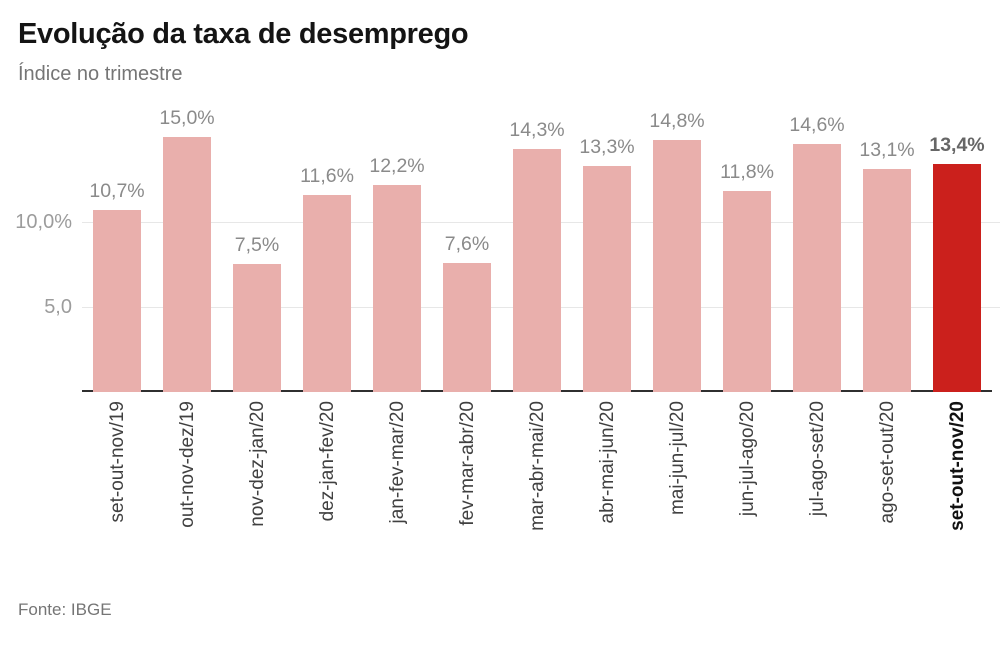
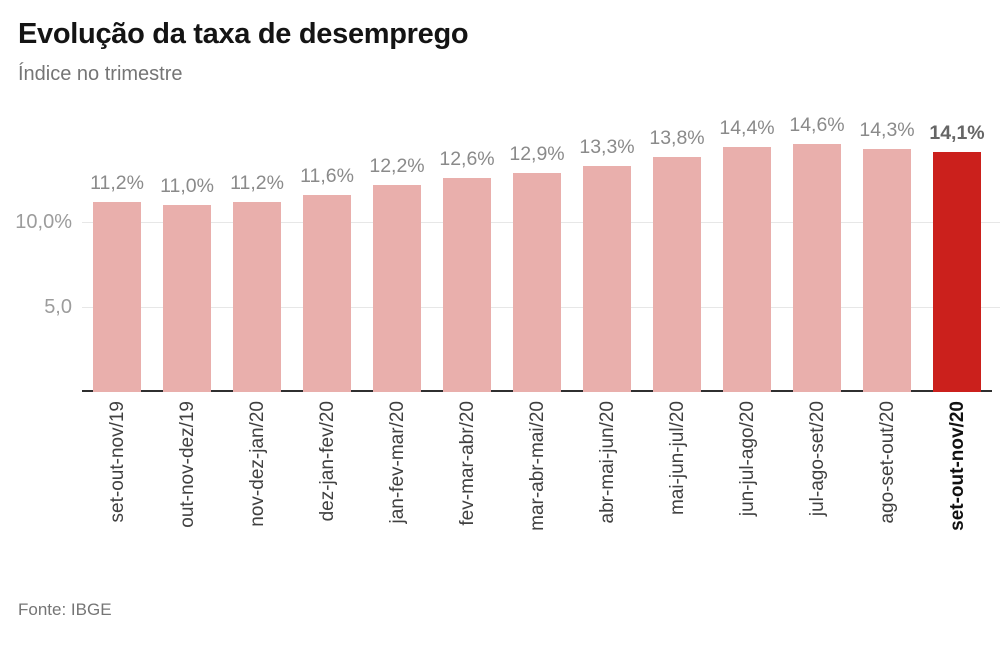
set-out-nov/19: 10,7% -> 11,2%
out-nov-dez/19: 15,0% -> 11,0%
nov-dez-jan/20: 7,5% -> 11,2%
fev-mar-abr/20: 7,6% -> 12,6%
mar-abr-mai/20: 14,3% -> 12,9%
mai-jun-jul/20: 14,8% -> 13,8%
jun-jul-ago/20: 11,8% -> 14,4%
ago-set-out/20: 13,1% -> 14,3%
set-out-nov/20: 13,4% -> 14,1%
